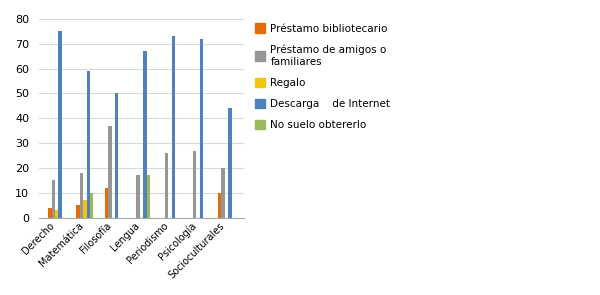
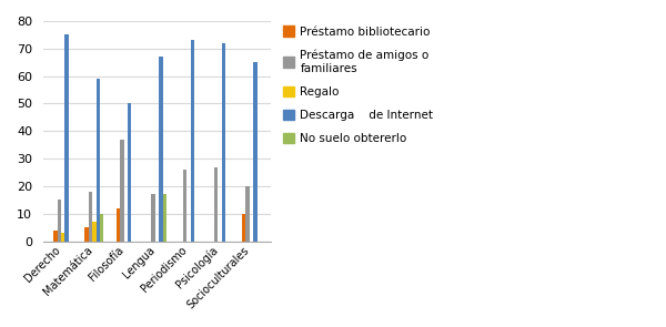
Descarga de Internet/Socioculturales: 44 -> 65
